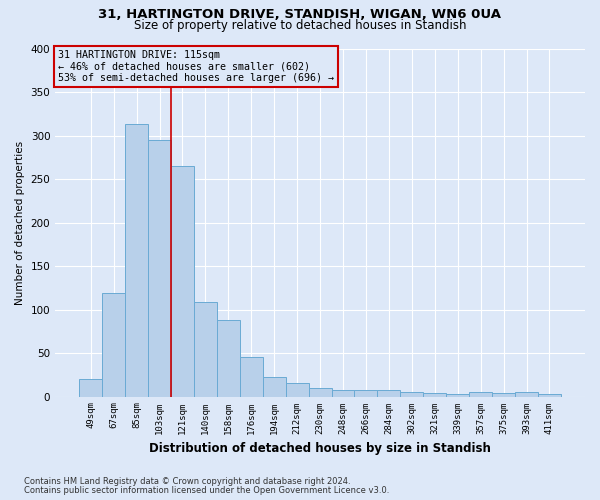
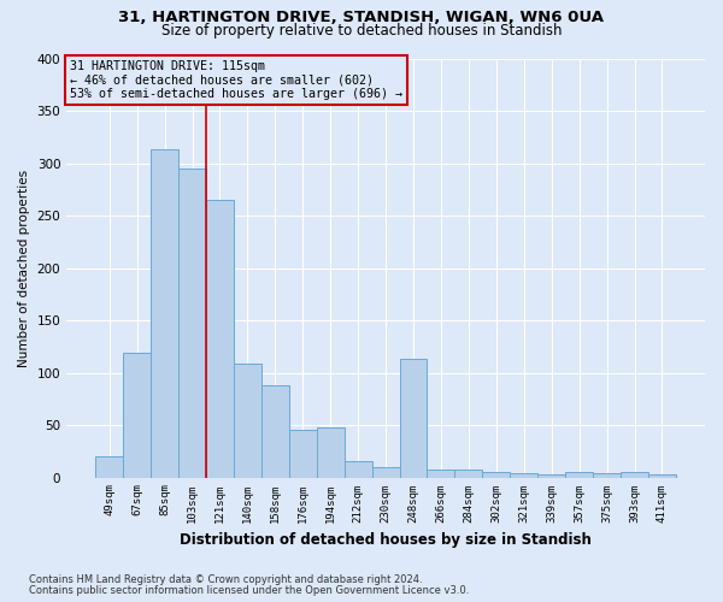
194sqm: 22 -> 48
248sqm: 8 -> 114
